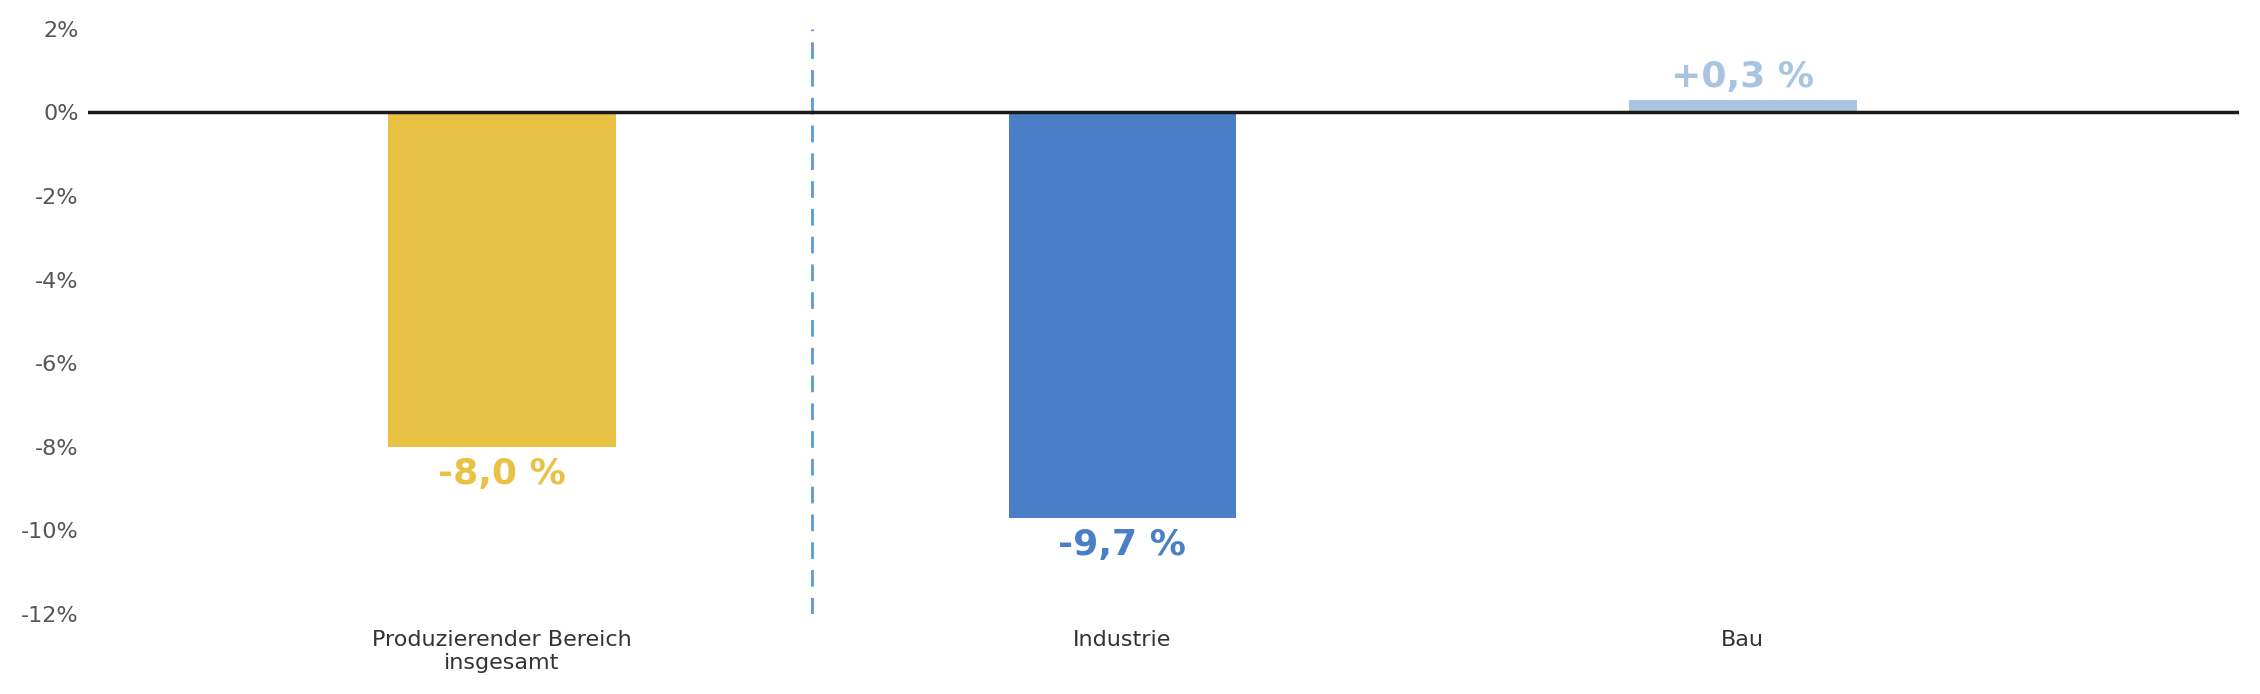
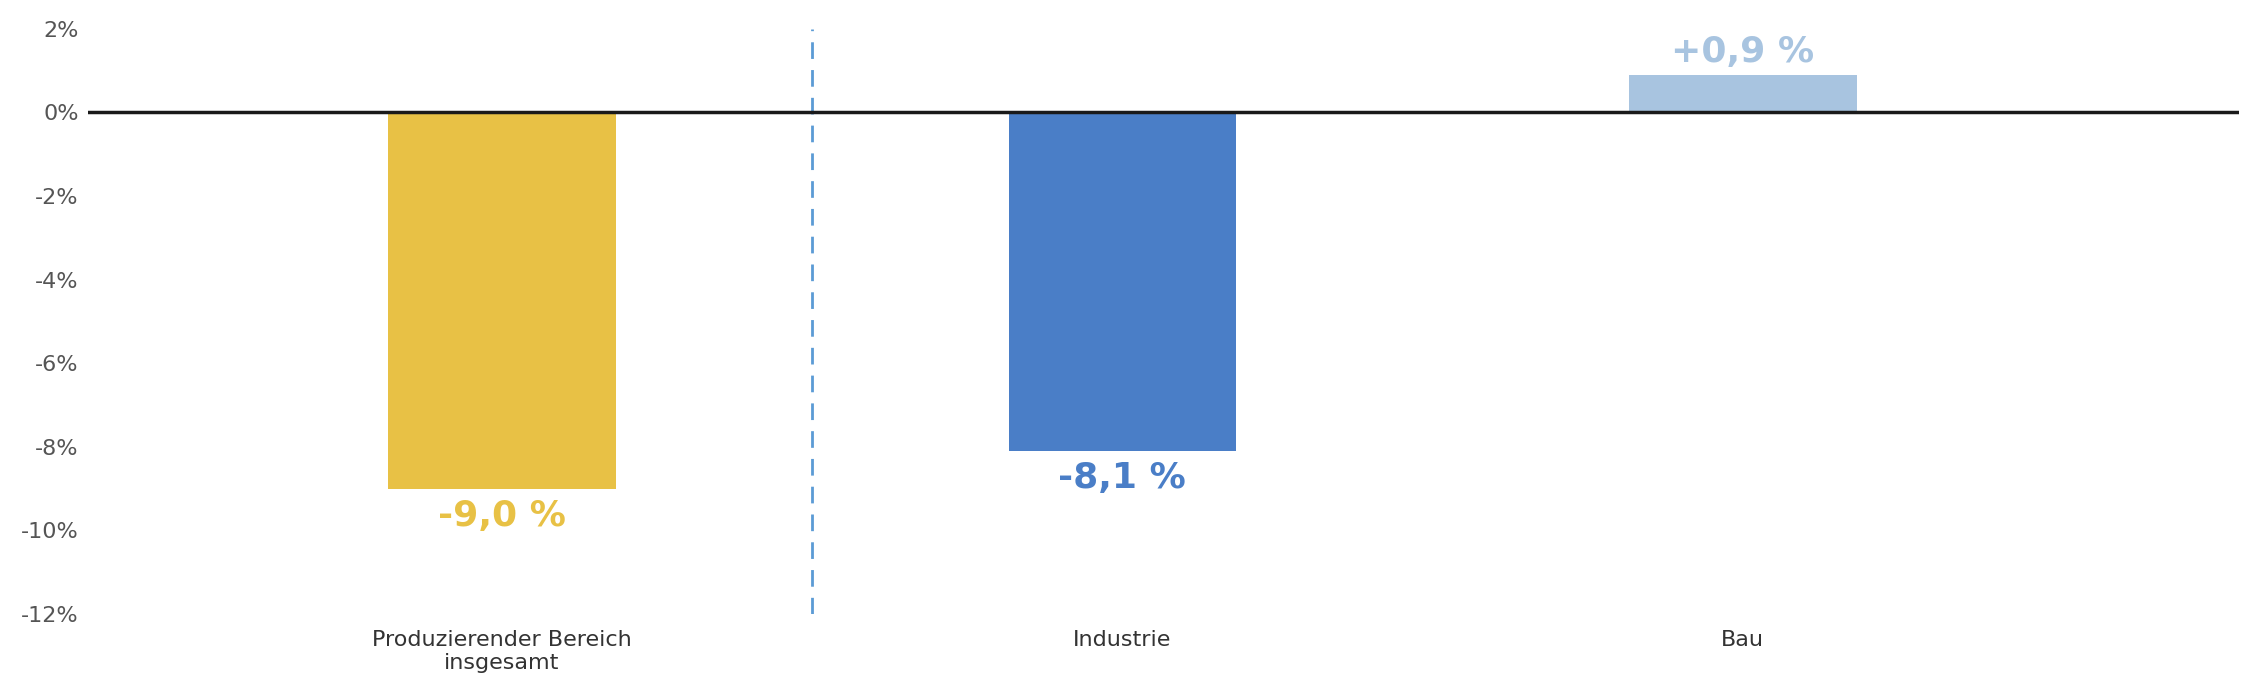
Produzierender Bereich insgesamt: -8,0 -> -9,0
Industrie: -9,7 -> -8,1
Bau: +0,3 -> +0,9
